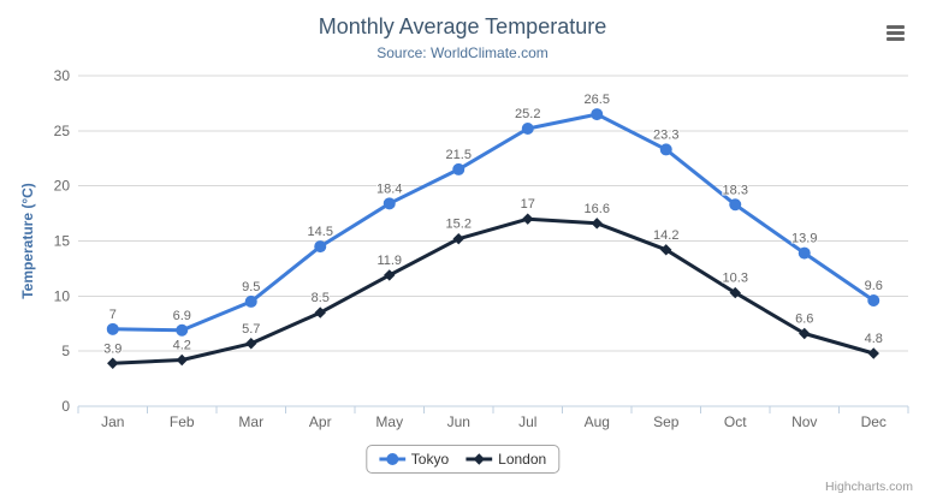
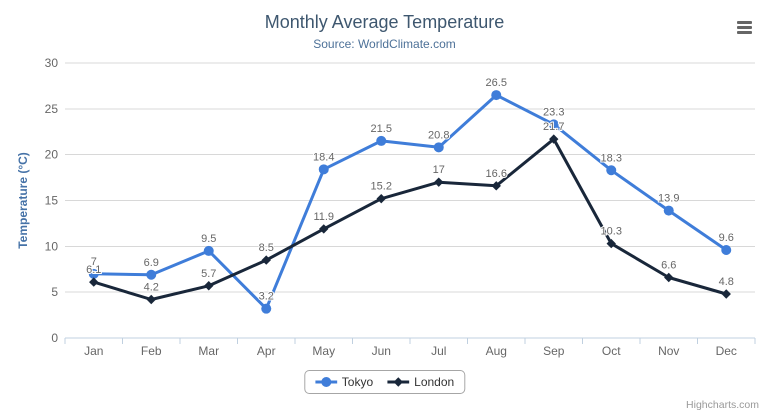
London/Jan: 3.9 -> 6.1
Tokyo/Apr: 14.5 -> 3.2
Tokyo/Jul: 25.2 -> 20.8
London/Sep: 14.2 -> 21.7
